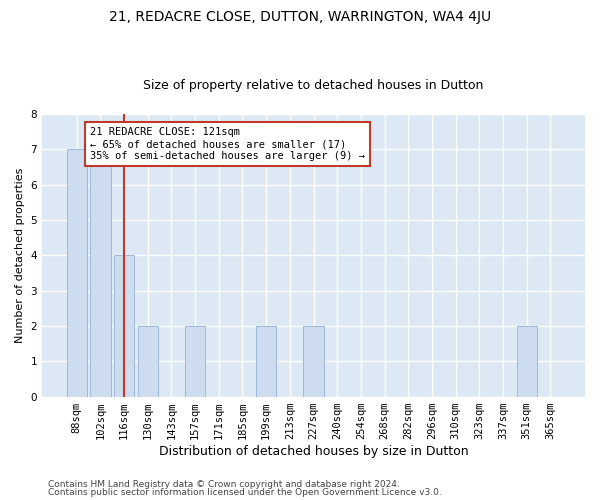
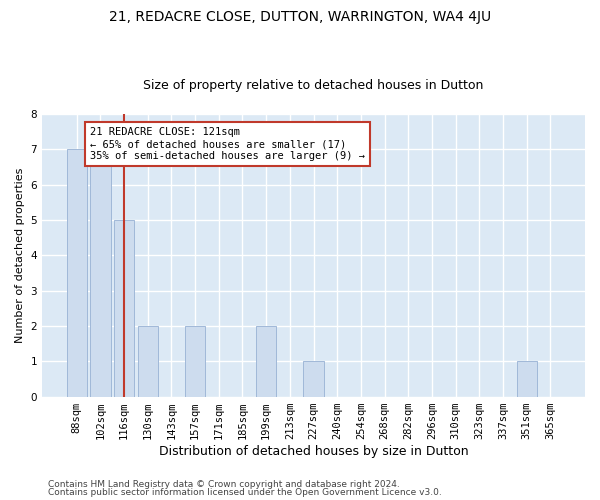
116sqm: 4 -> 5
227sqm: 2 -> 1
351sqm: 2 -> 1
